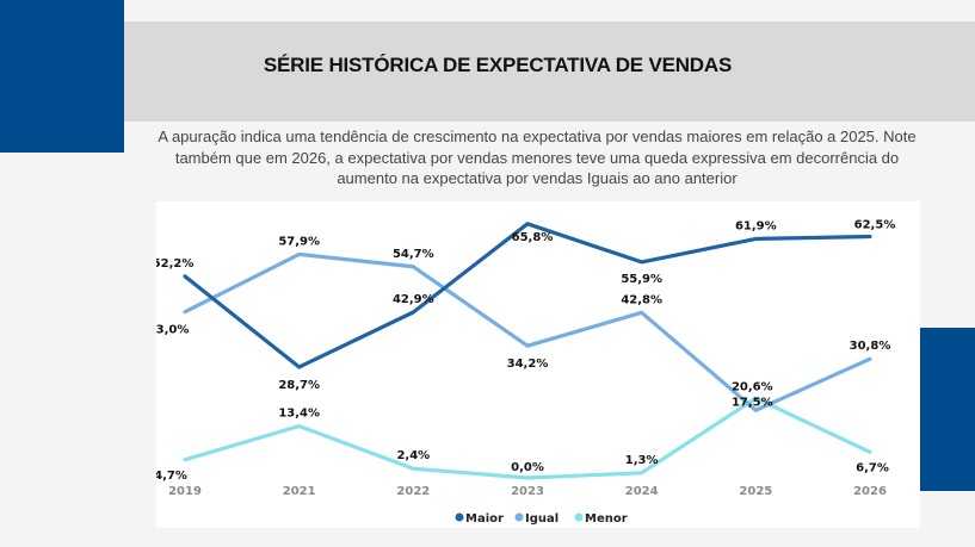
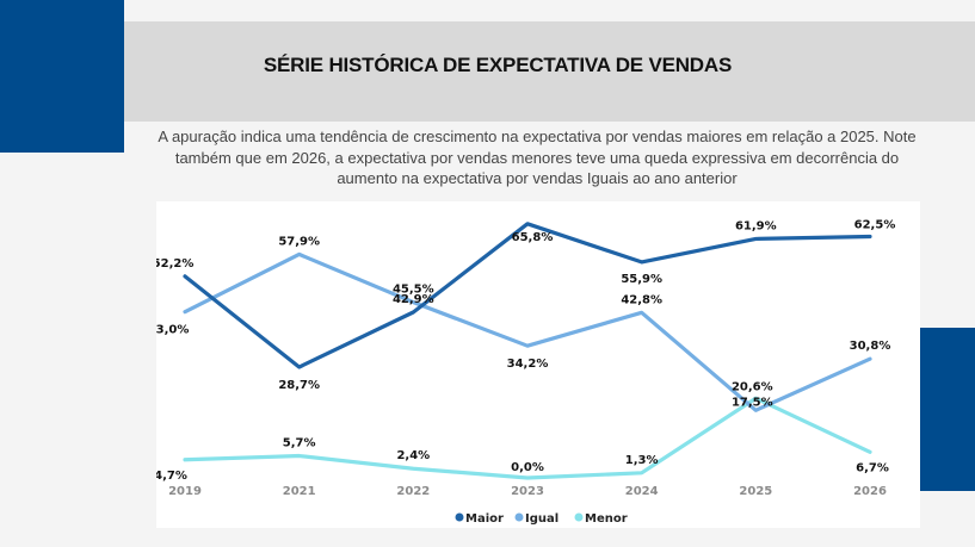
Menor/2021: 13,4% -> 5,7%
Igual/2022: 54,7% -> 45,5%
